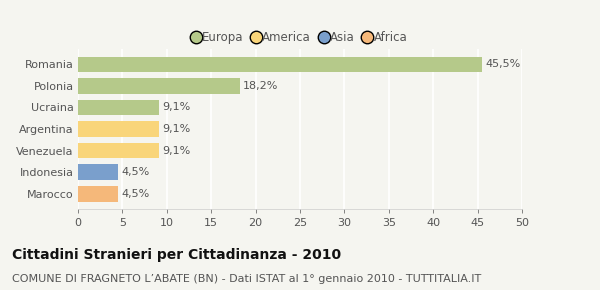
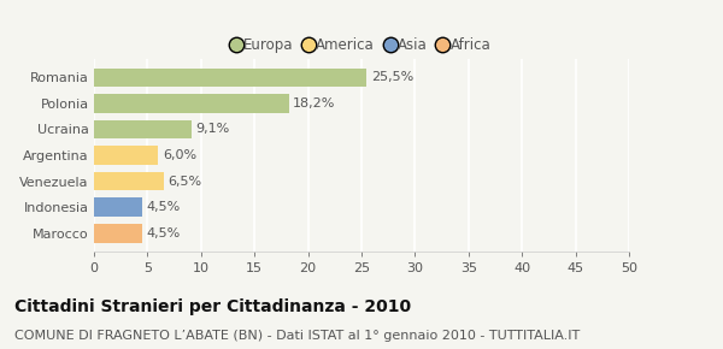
Romania: 45,5% -> 25,5%
Argentina: 9,1% -> 6,0%
Venezuela: 9,1% -> 6,5%
